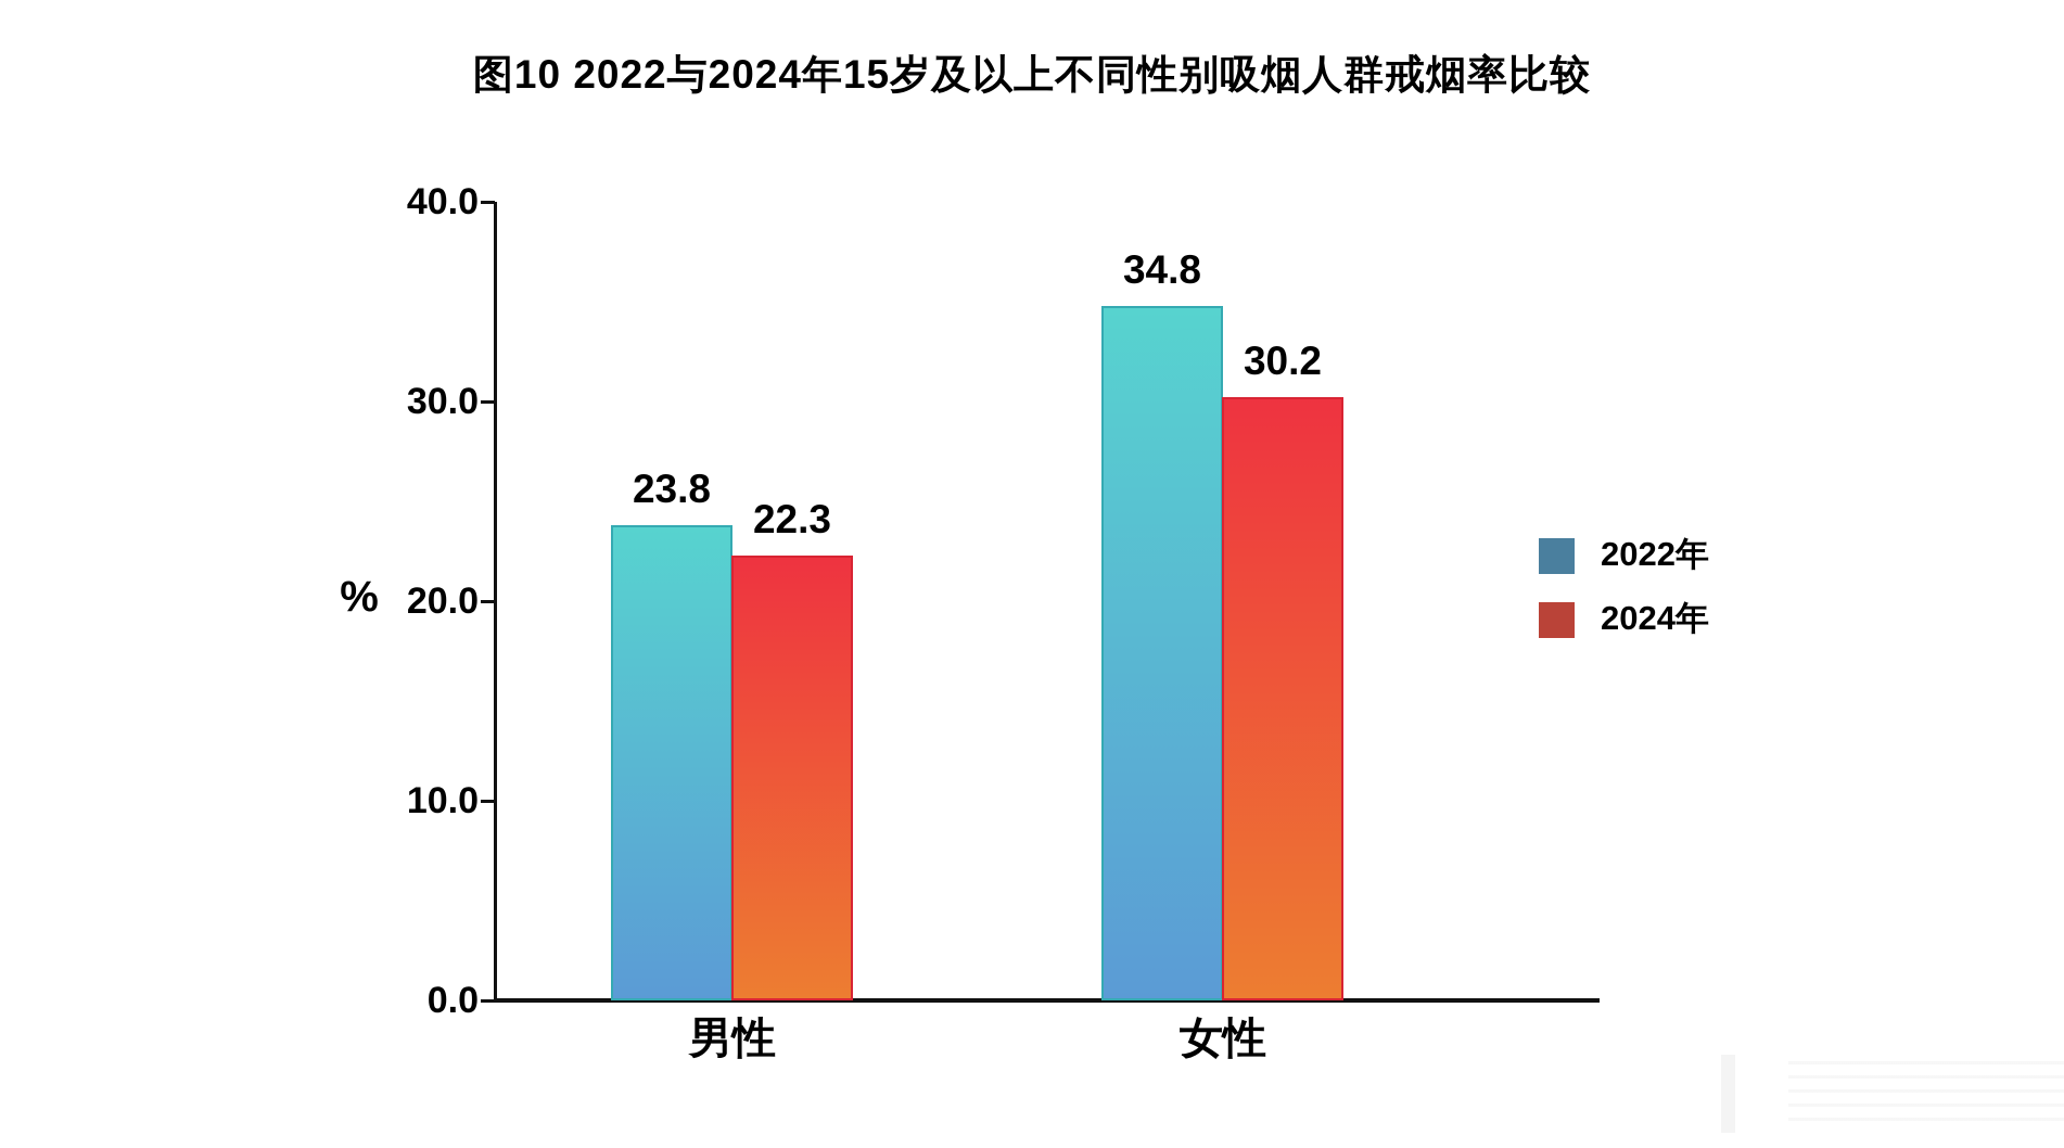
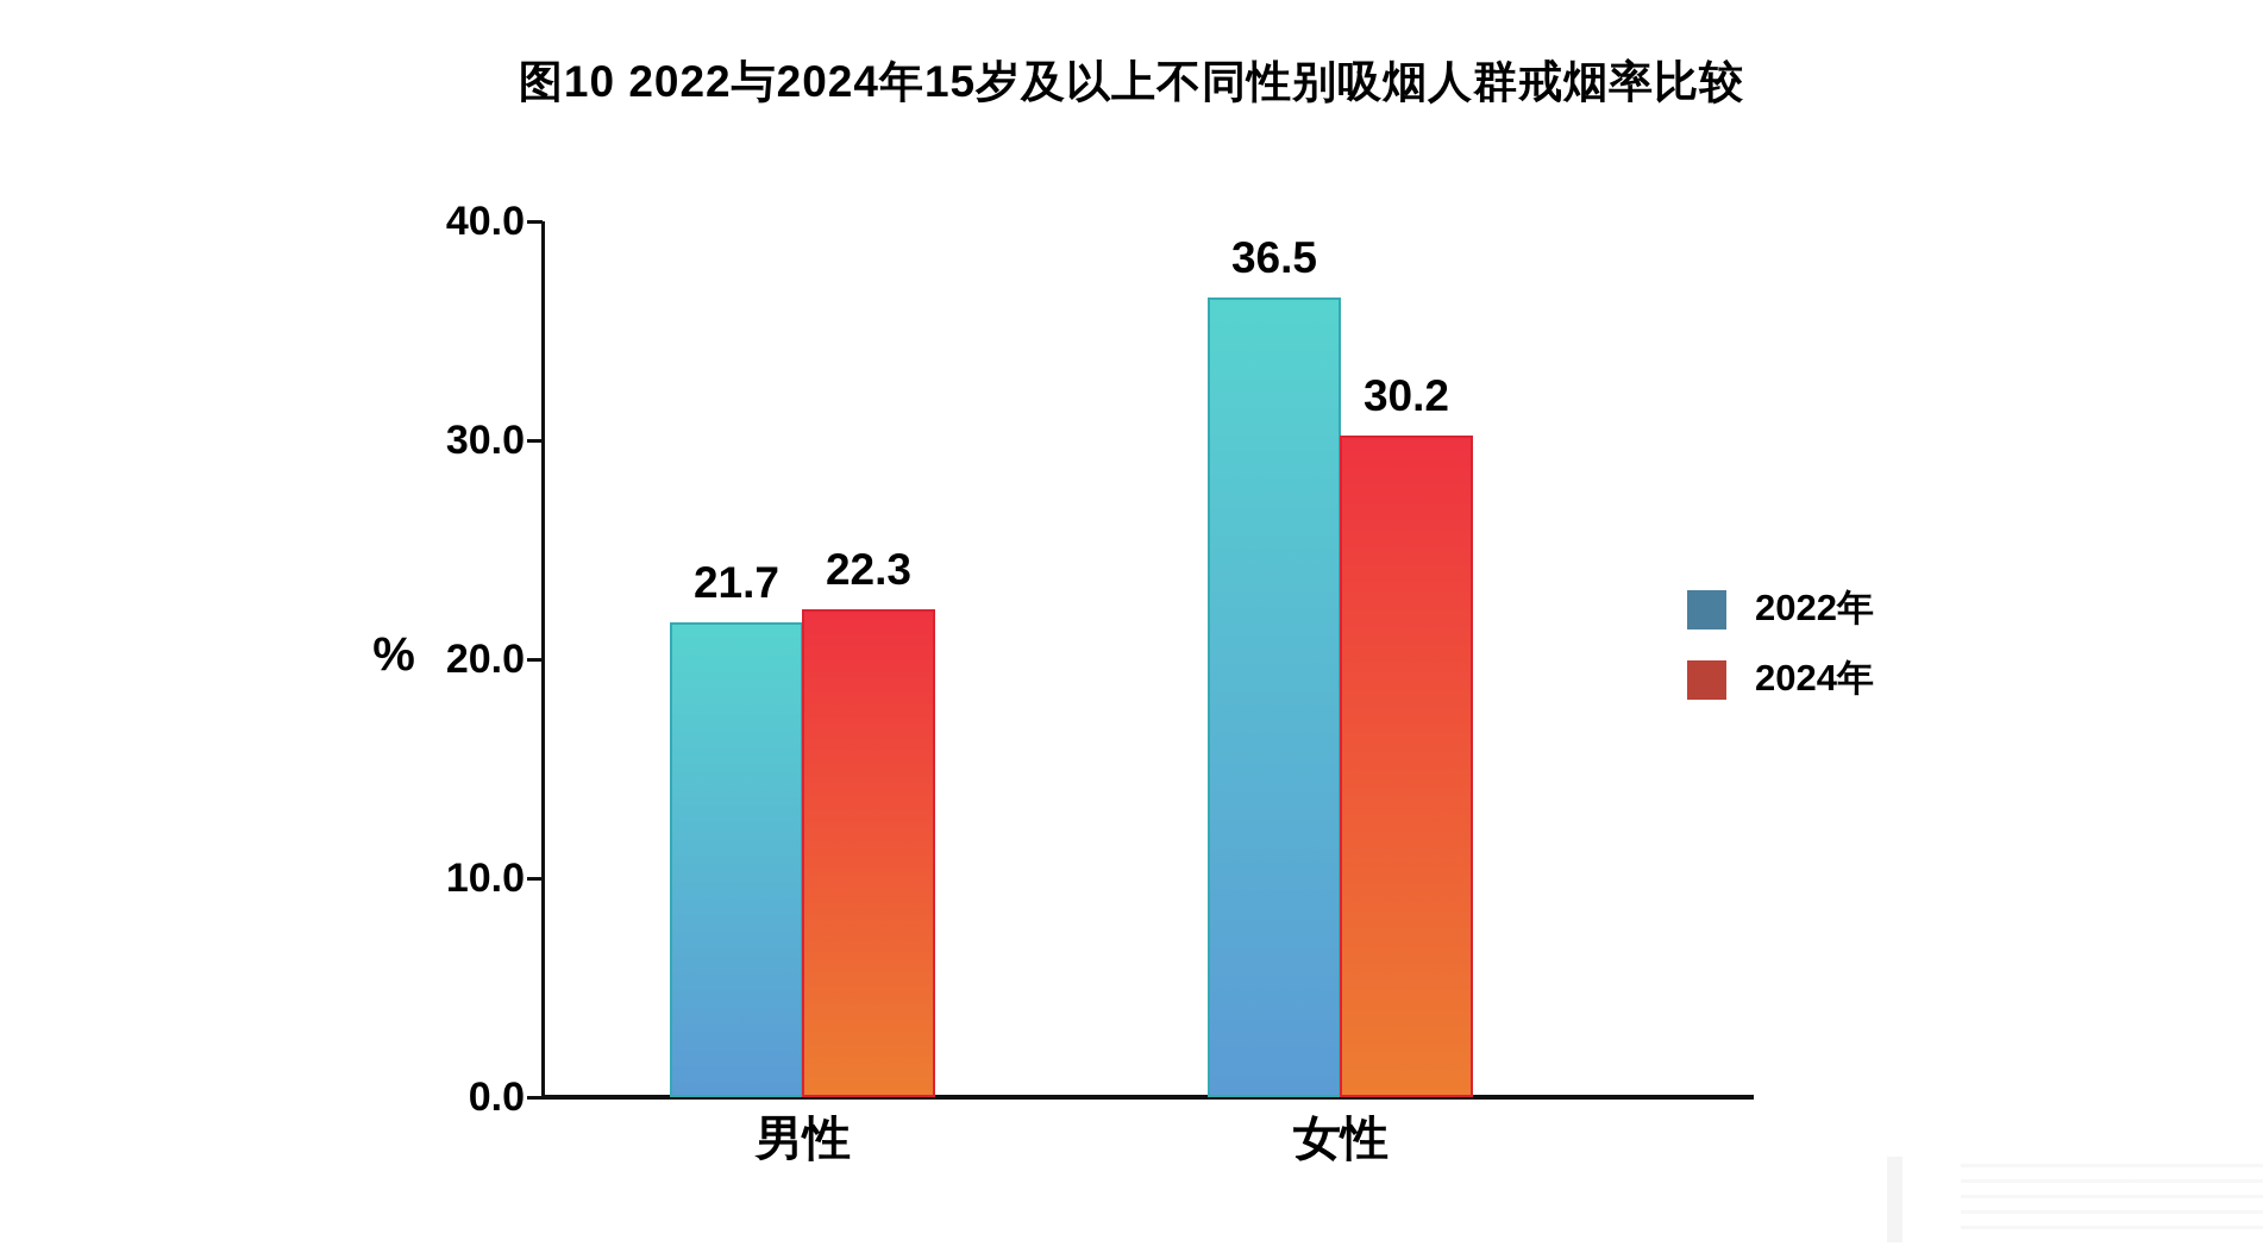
2022年/男性: 23.8 -> 21.7
2022年/女性: 34.8 -> 36.5
